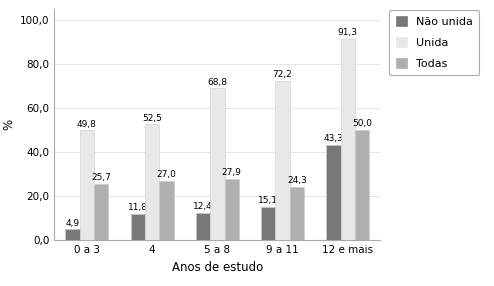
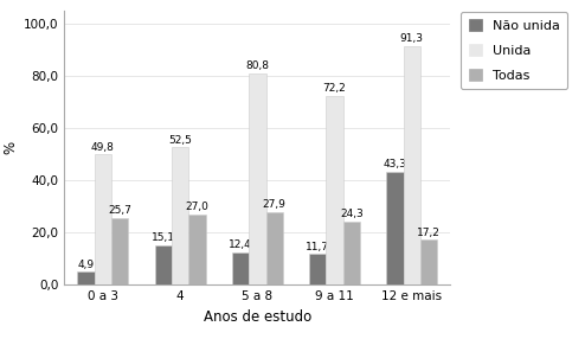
Não unida/4: 11,8 -> 15,1
Unida/5 a 8: 68,8 -> 80,8
Não unida/9 a 11: 15,1 -> 11,7
Todas/12 e mais: 50,0 -> 17,2
